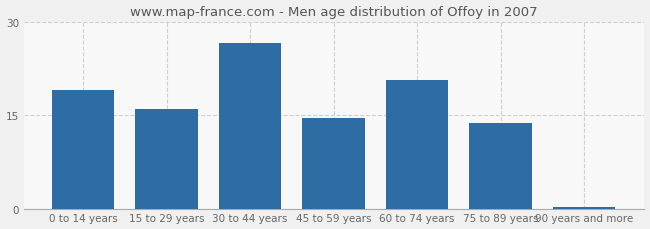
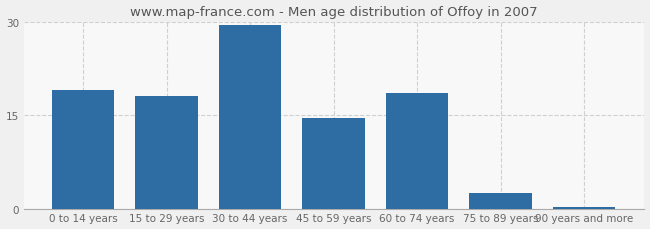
15 to 29 years: 16.0 -> 18.0
30 to 44 years: 26.6 -> 29.5
60 to 74 years: 20.6 -> 18.5
75 to 89 years: 13.8 -> 2.5
